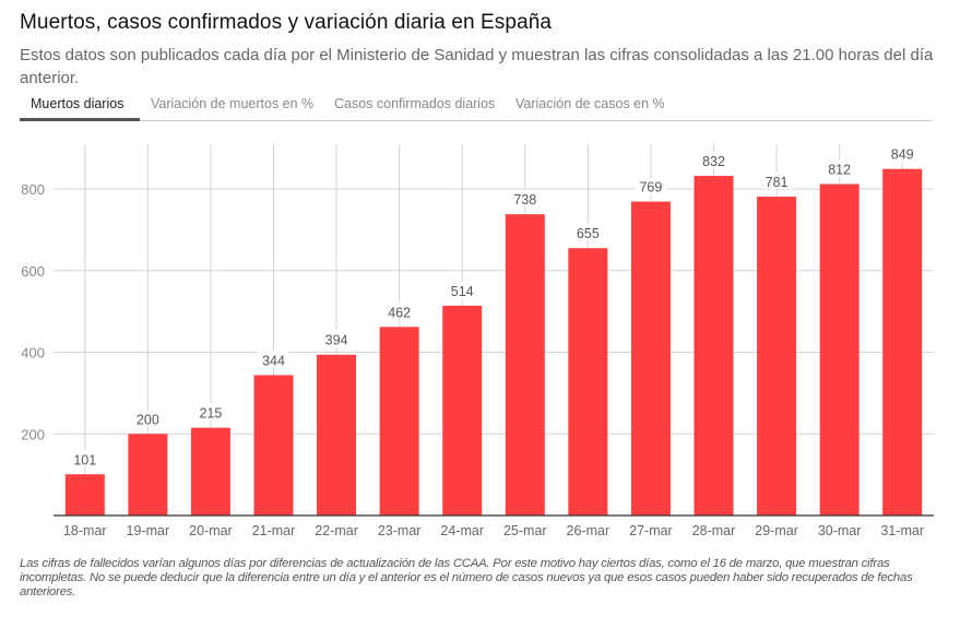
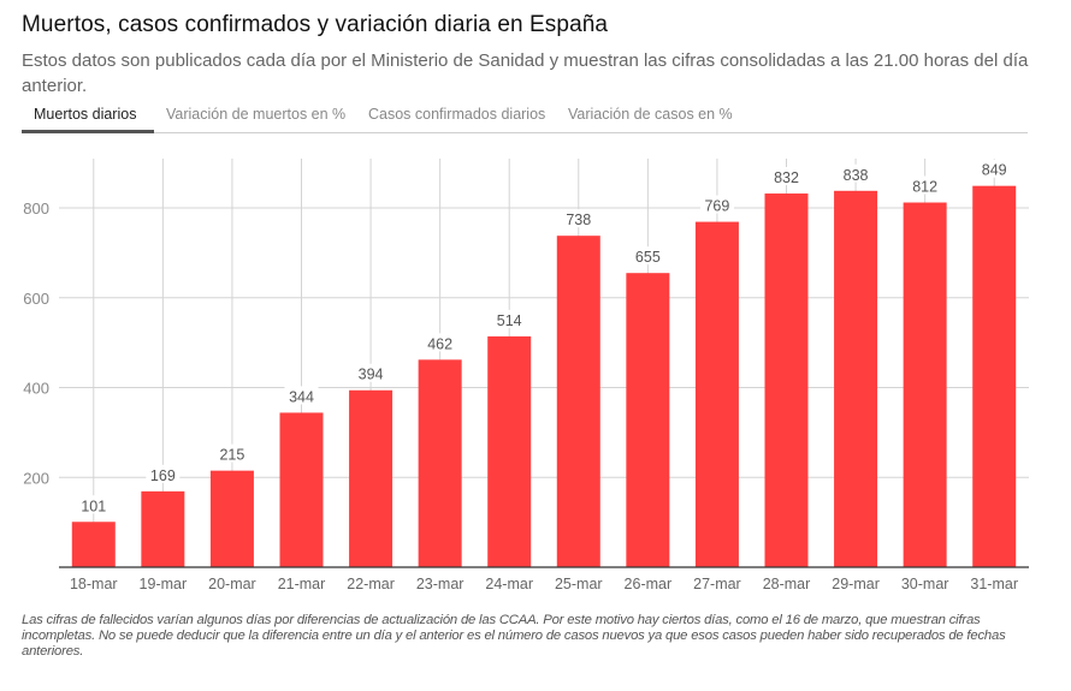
19-mar: 200 -> 169
29-mar: 781 -> 838
